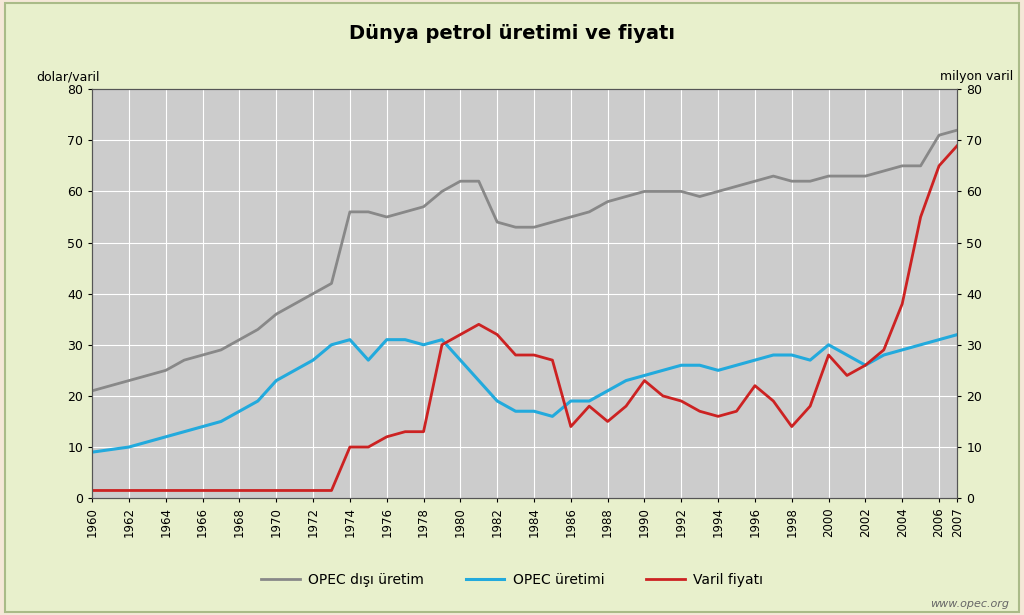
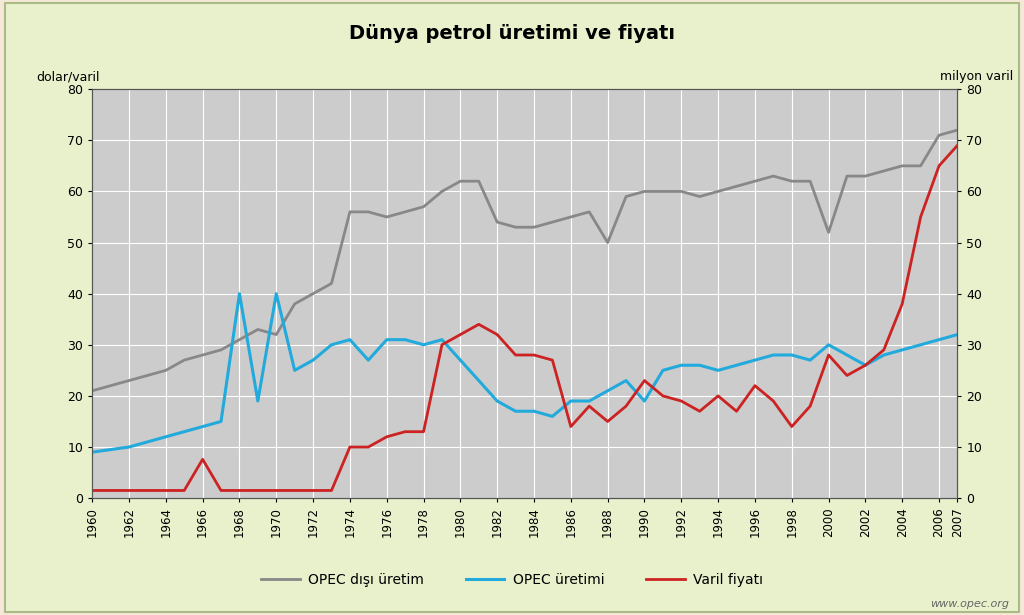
Varil fiyatı/1966: 1.5 -> 7.6
OPEC üretimi/1968: 17.0 -> 40.0
OPEC dışı üretim/1970: 36 -> 32
OPEC üretimi/1970: 23.0 -> 40.0
OPEC dışı üretim/1988: 58 -> 50
OPEC üretimi/1990: 24.0 -> 19.0
Varil fiyatı/1994: 16.0 -> 20.0
OPEC dışı üretim/2000: 63 -> 52
